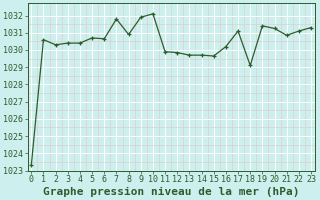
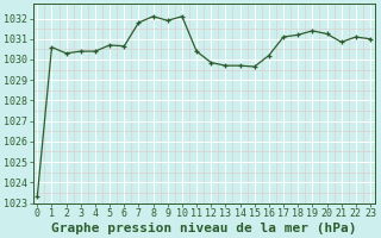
8: 1030.9 -> 1032.1
11: 1029.9 -> 1030.4
18: 1029.1 -> 1031.2
23: 1031.3 -> 1031.0
